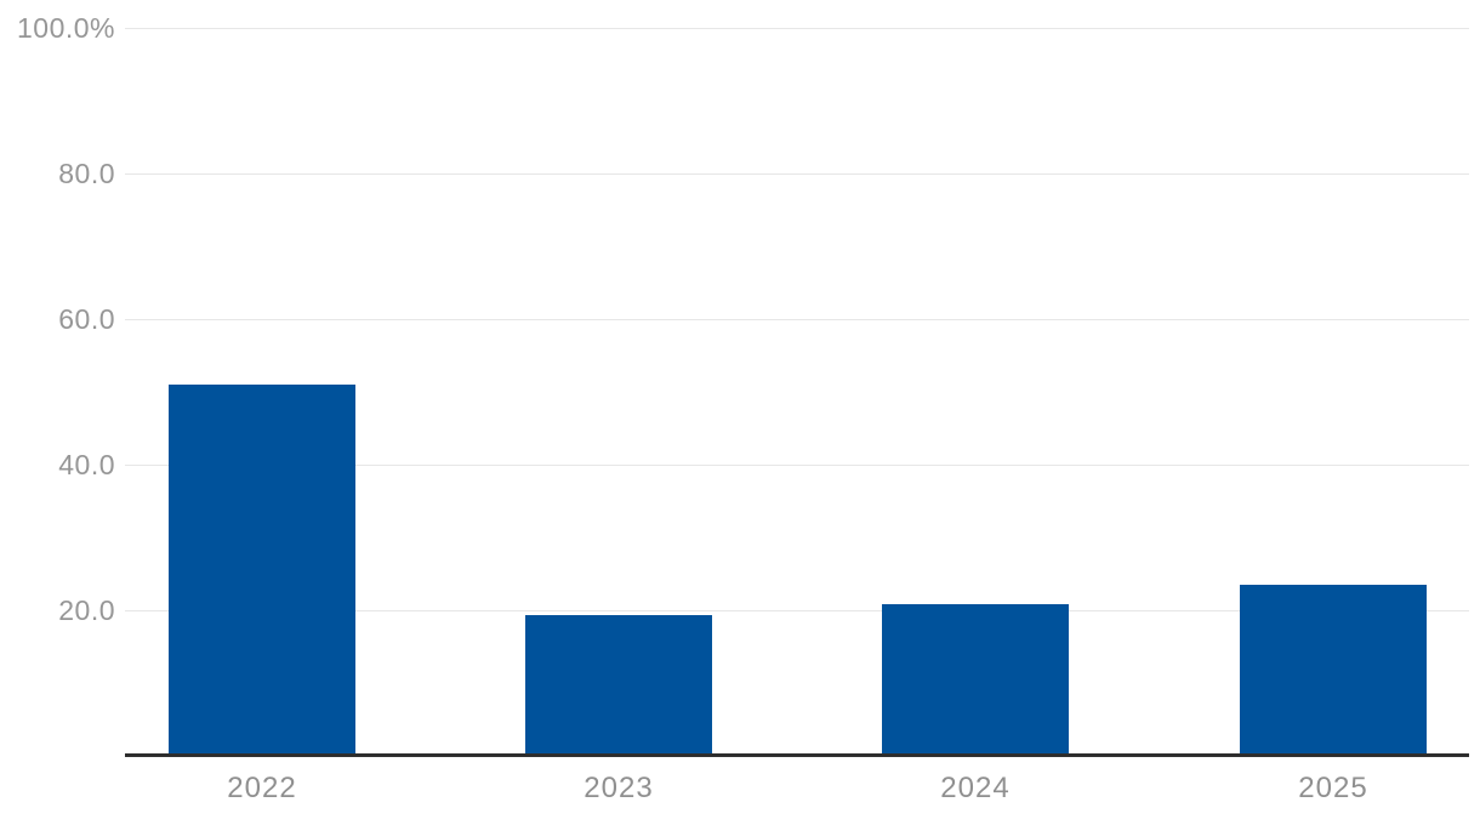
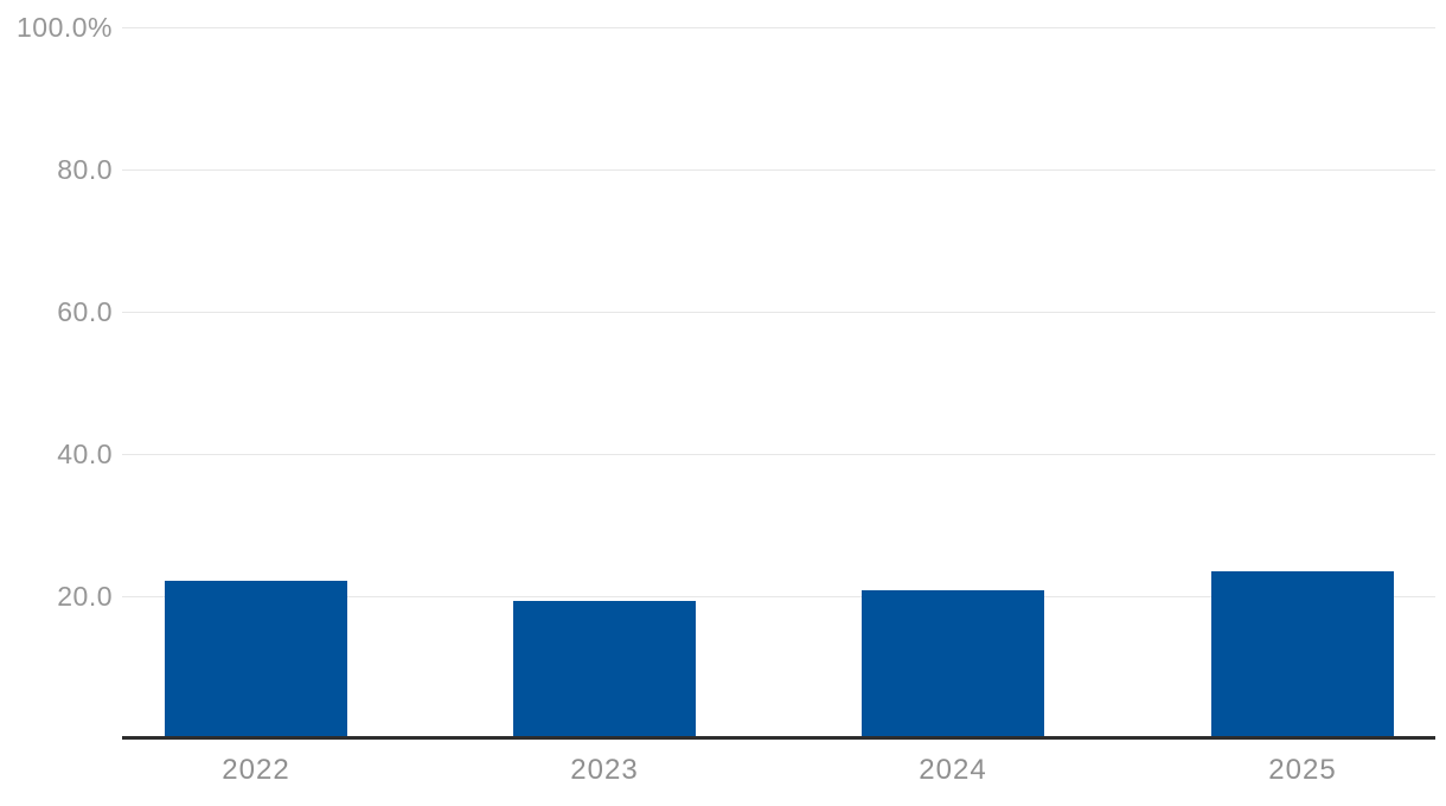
2022: 51% -> 22%
